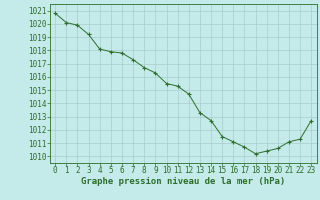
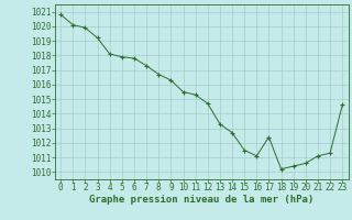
17: 1010.7 -> 1012.4
23: 1012.7 -> 1014.6
